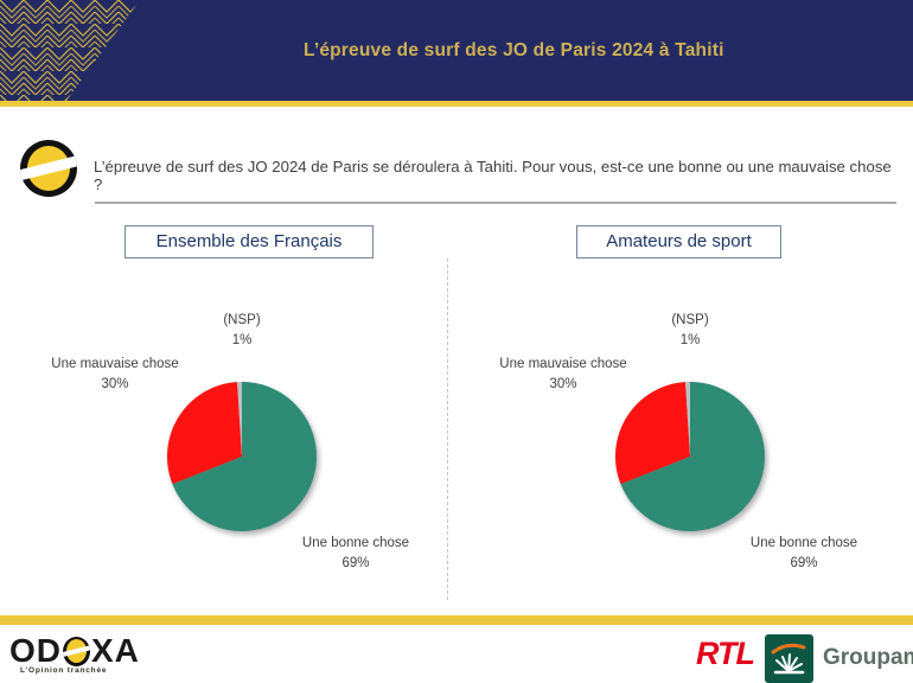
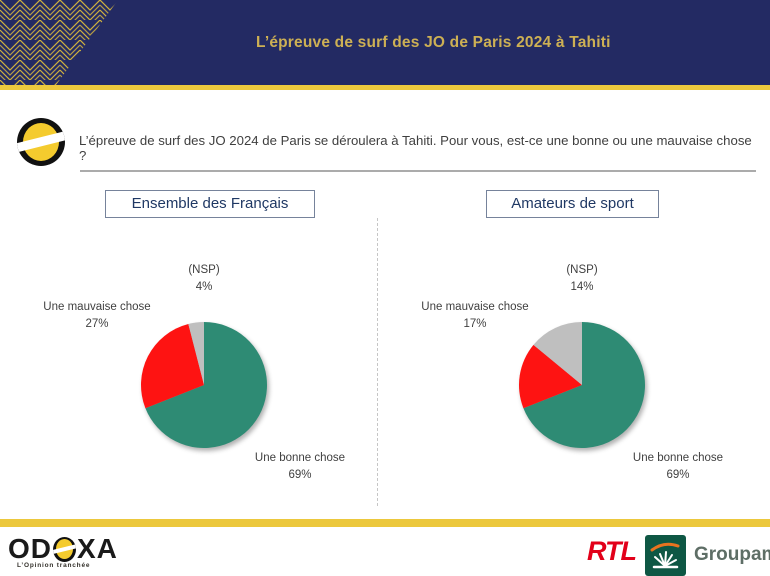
Ensemble des Français/Une mauvaise chose: 30% -> 27%
Ensemble des Français/(NSP): 1% -> 4%
Amateurs de sport/Une mauvaise chose: 30% -> 17%
Amateurs de sport/(NSP): 1% -> 14%
